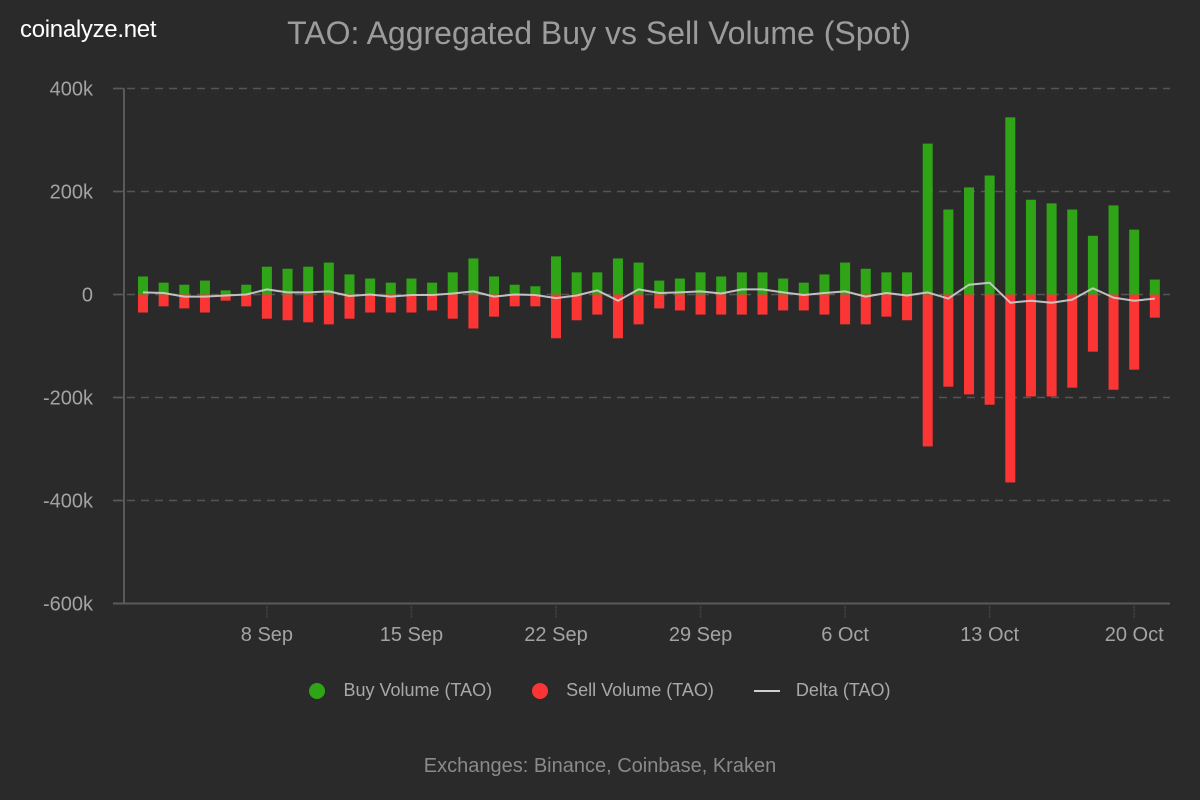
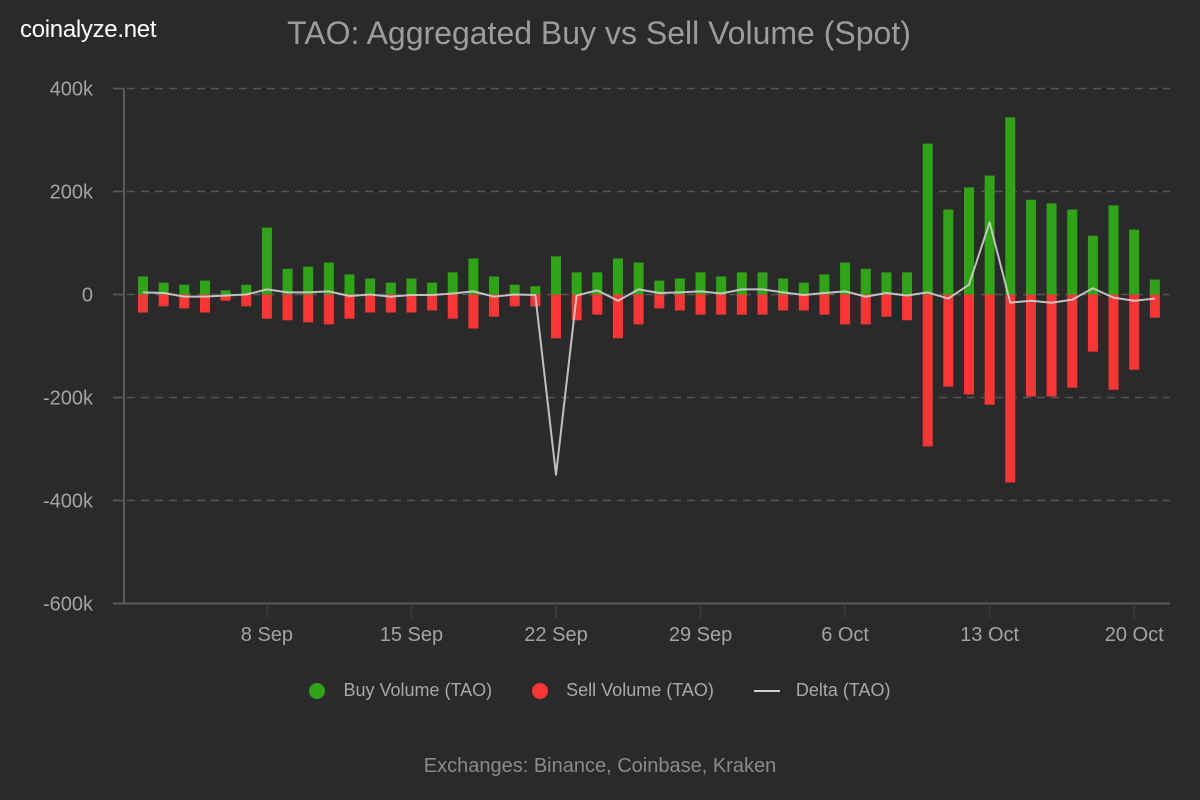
Buy Volume (TAO)/8 Sep: 50k -> 130k
Delta (TAO)/22 Sep: -10k -> -350k
Delta (TAO)/13 Oct: 20k -> 140k
